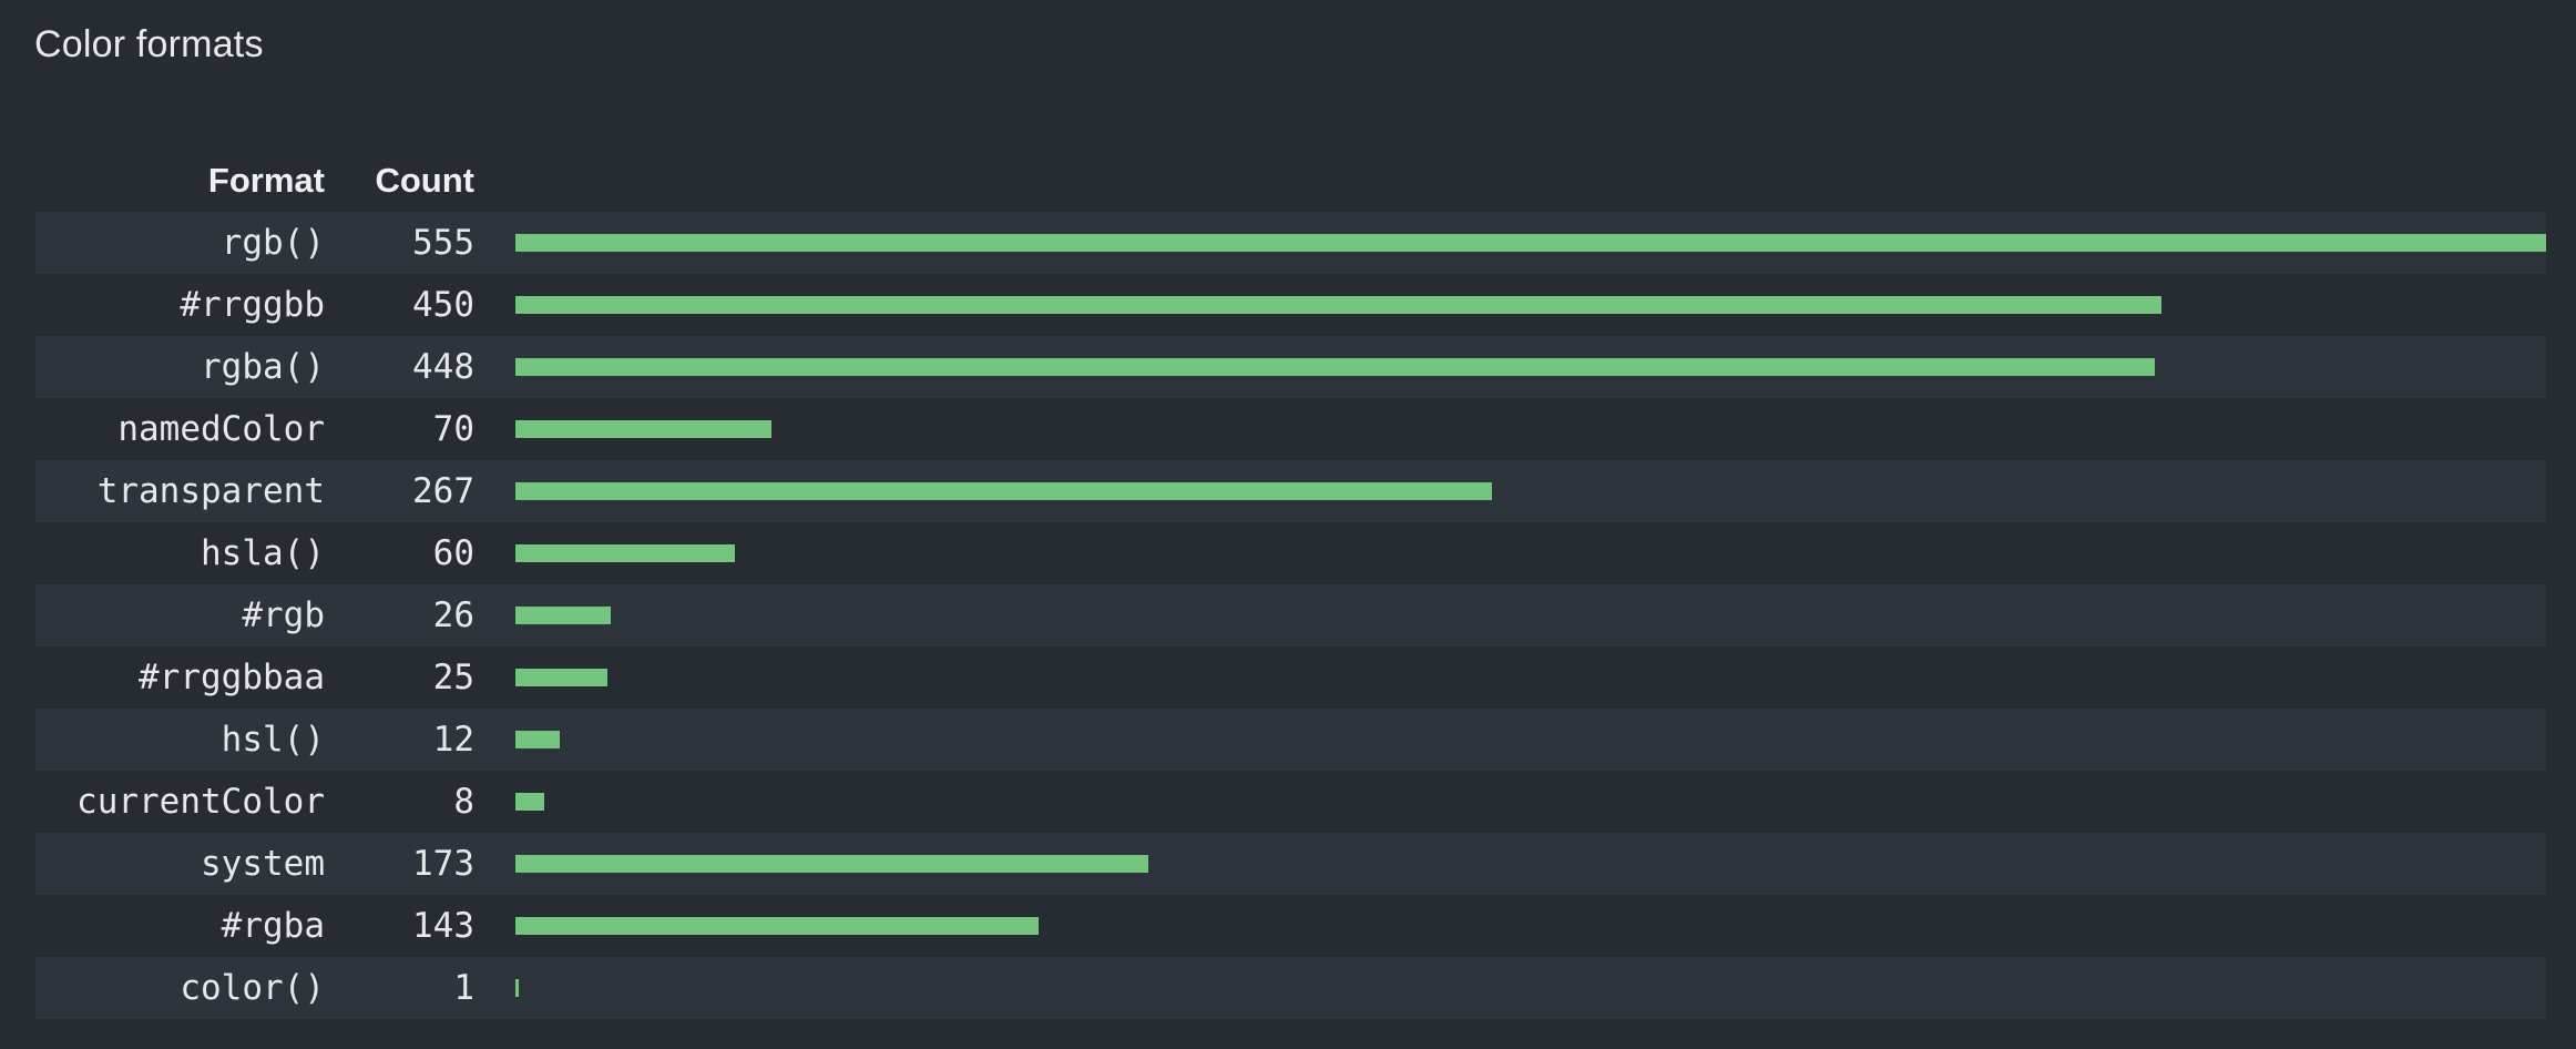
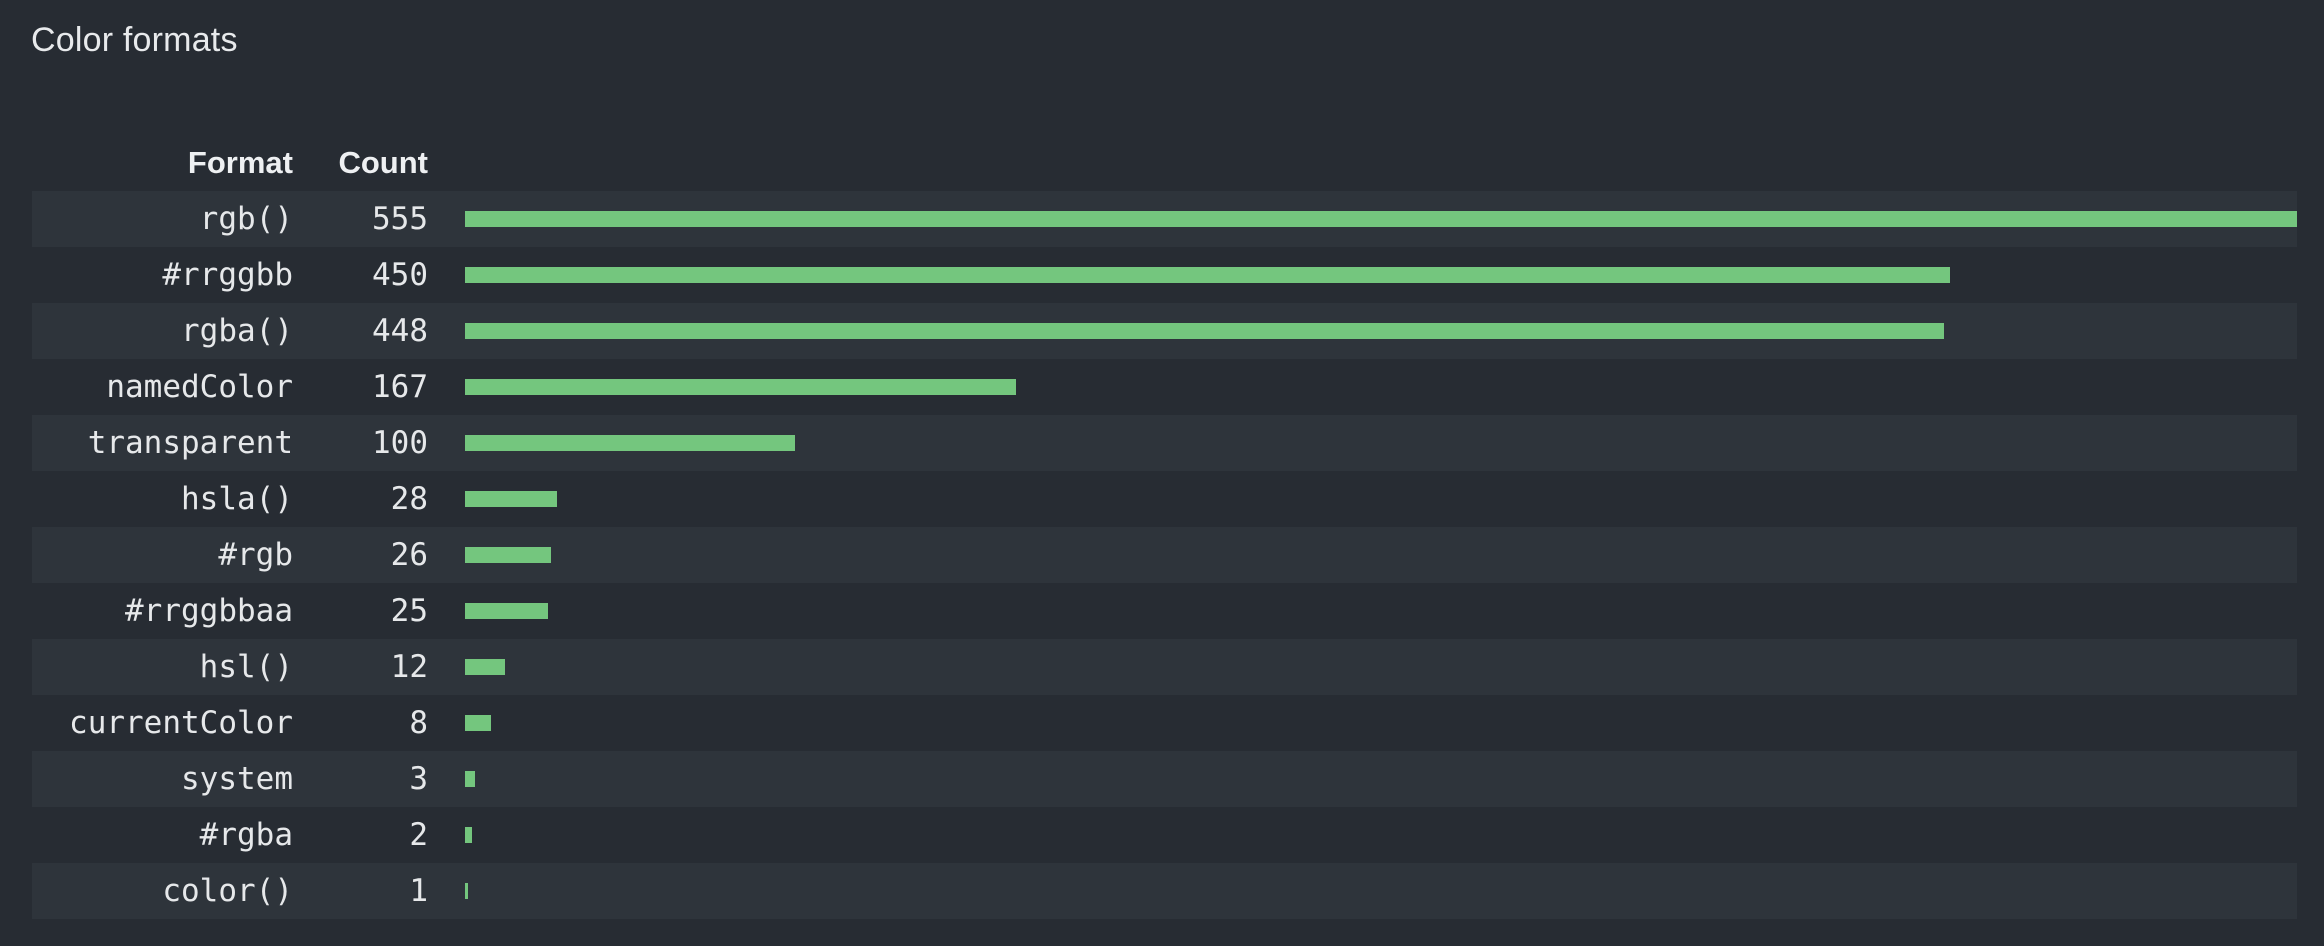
namedColor: 70 -> 167
transparent: 267 -> 100
hsla(): 60 -> 28
system: 173 -> 3
#rgba: 143 -> 2
